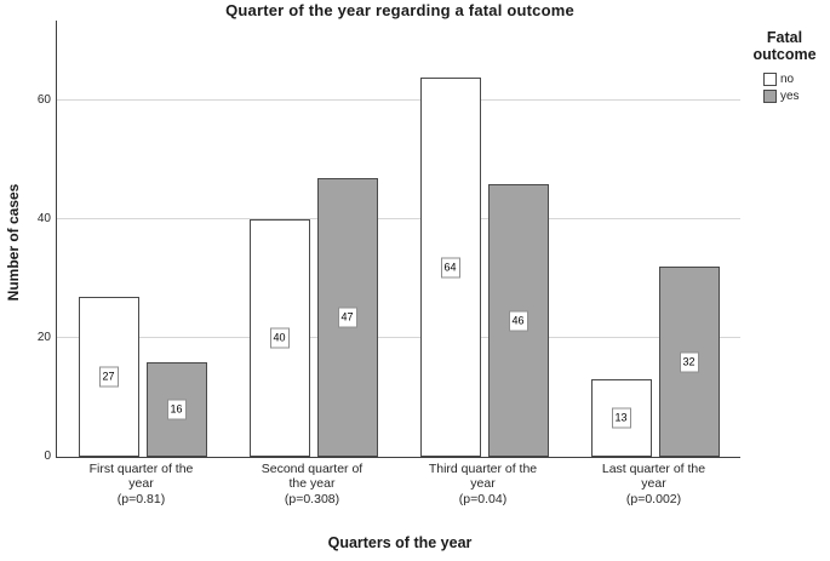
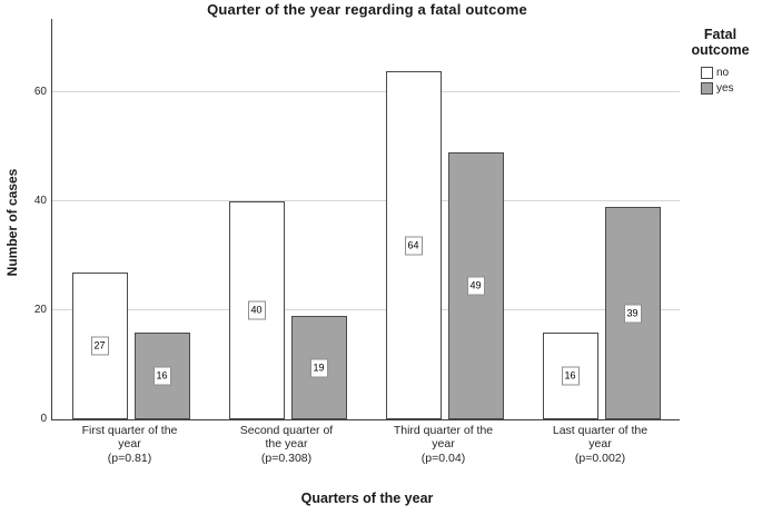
yes/Second quarter of the year (p=0.308): 47 -> 19
yes/Third quarter of the year (p=0.04): 46 -> 49
no/Last quarter of the year (p=0.002): 13 -> 16
yes/Last quarter of the year (p=0.002): 32 -> 39
